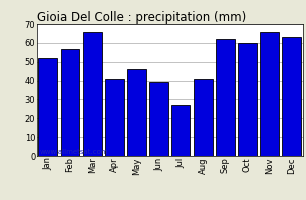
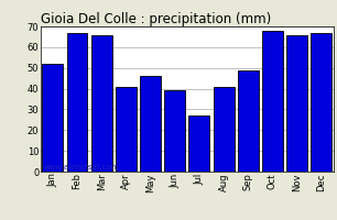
Feb: 57 -> 67
Sep: 62 -> 49
Oct: 60 -> 68
Dec: 63 -> 67
